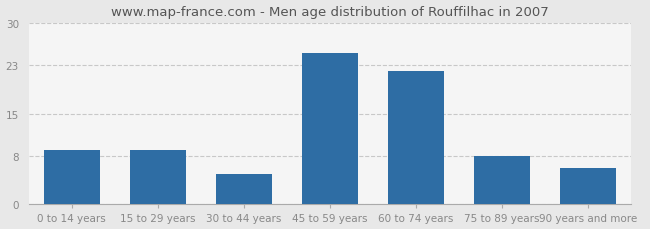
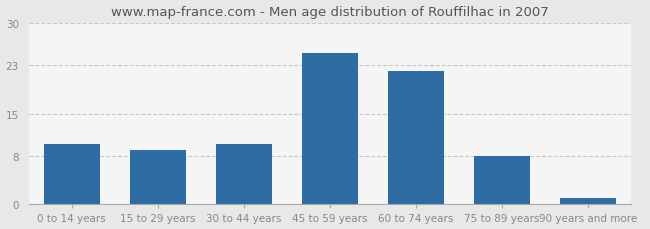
0 to 14 years: 9 -> 10
30 to 44 years: 5 -> 10
90 years and more: 6 -> 1
